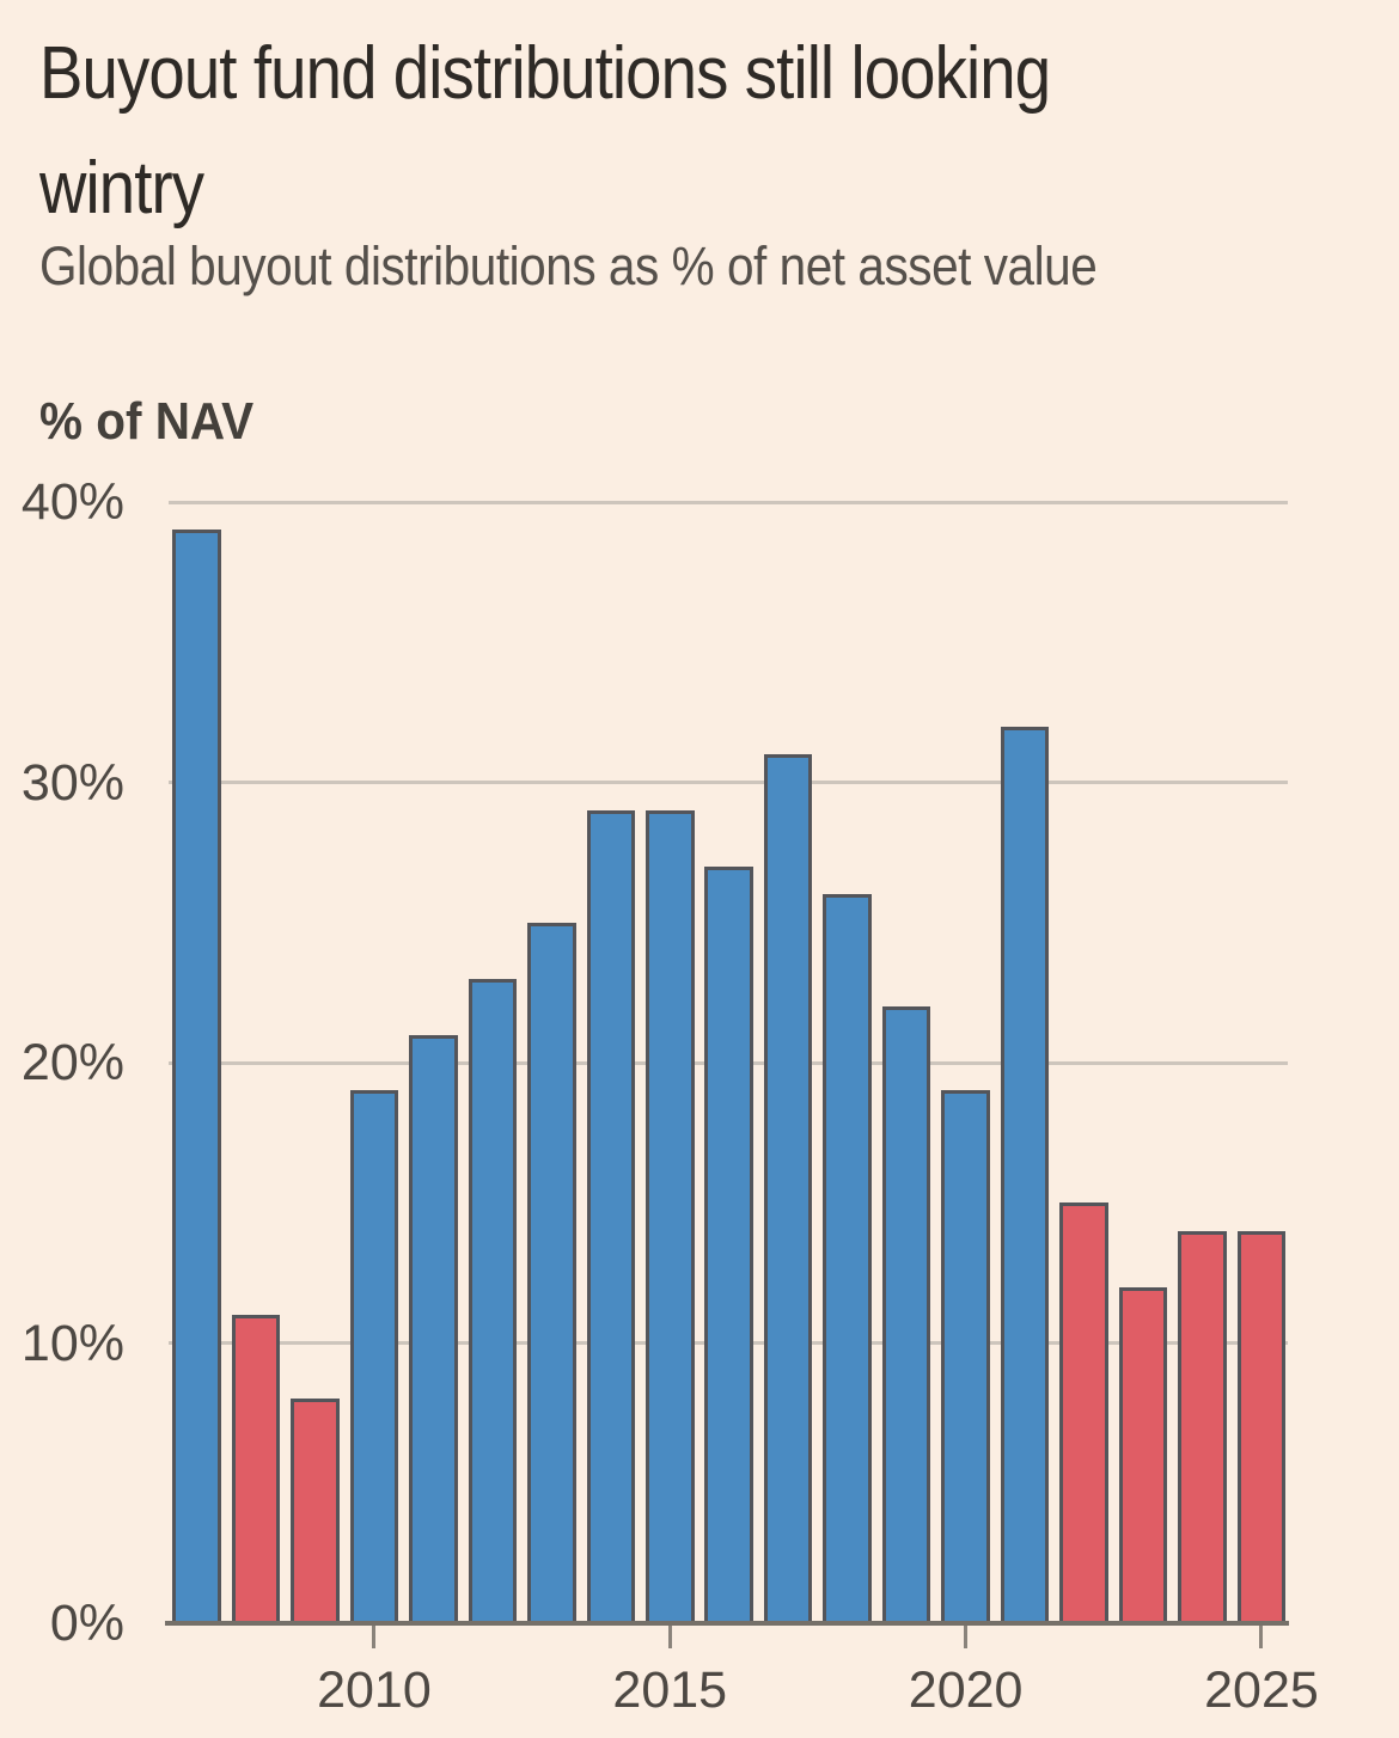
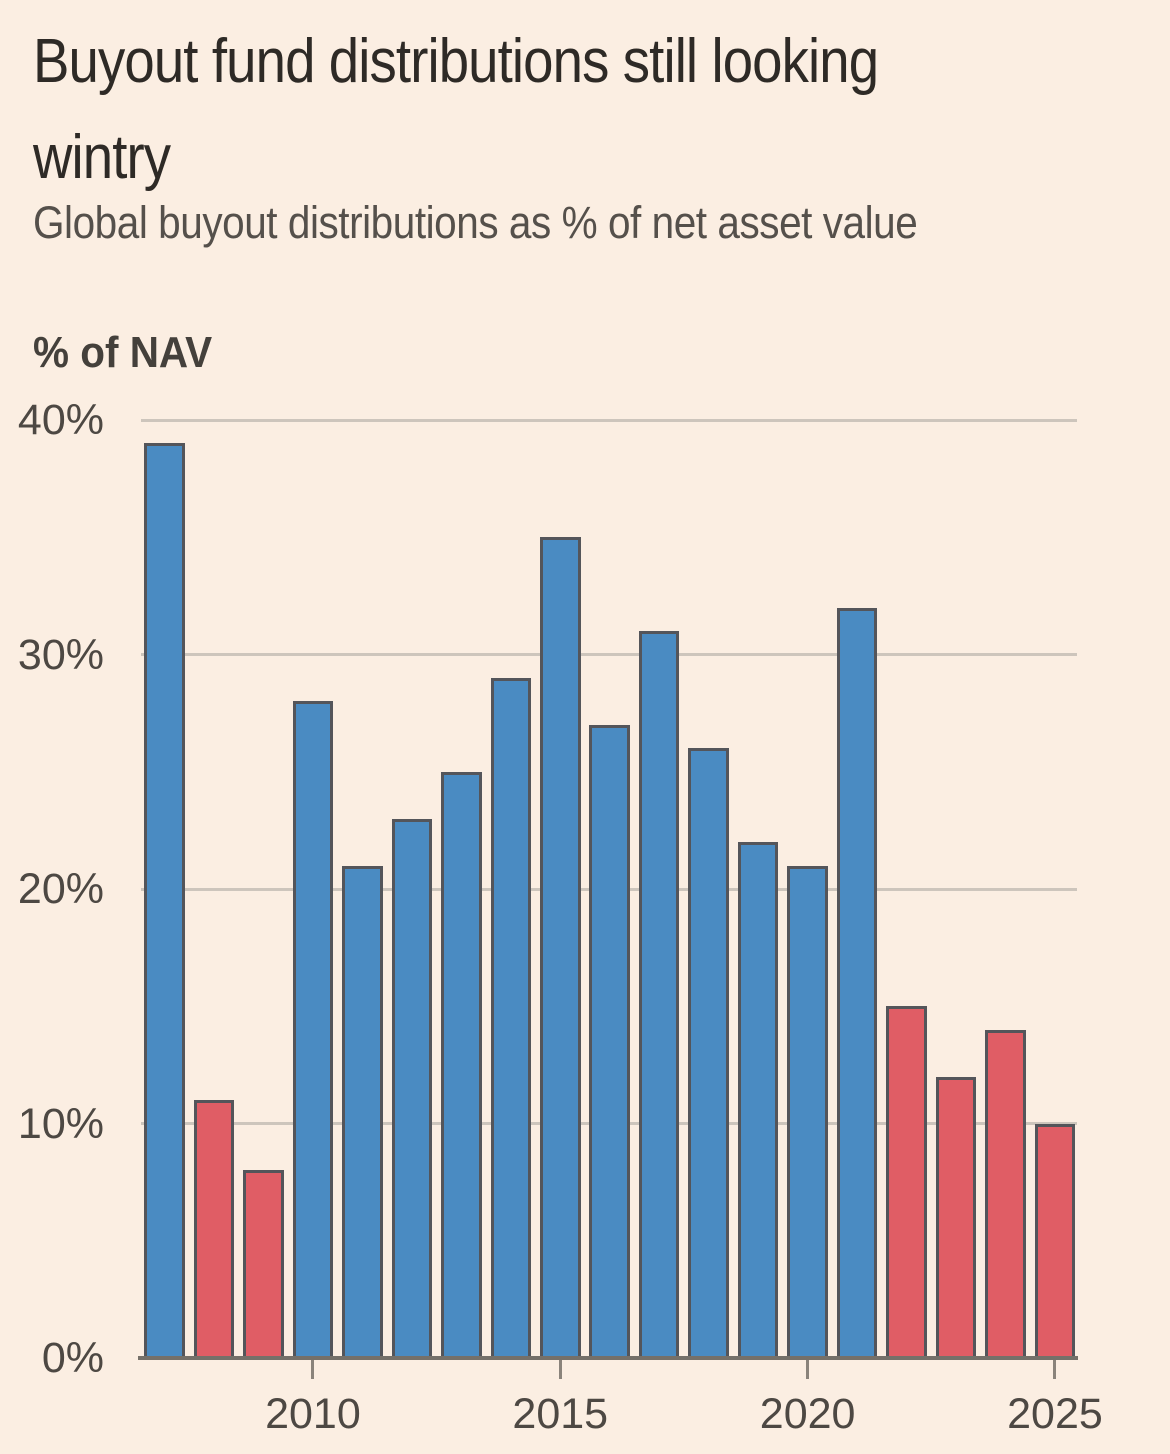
2010: 19% -> 28%
2015: 29% -> 35%
2020: 19% -> 21%
2025: 14% -> 10%
